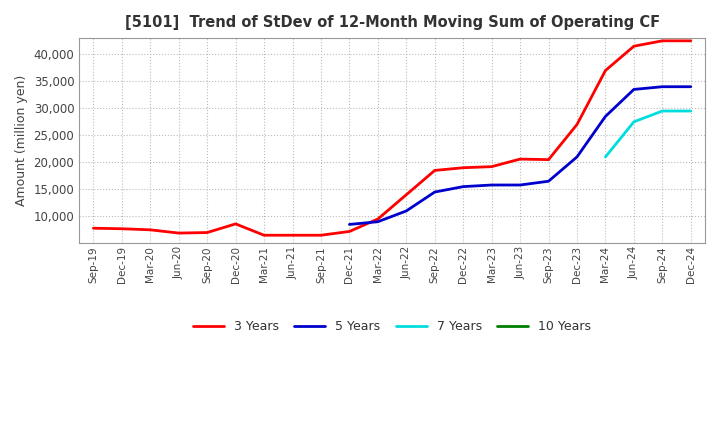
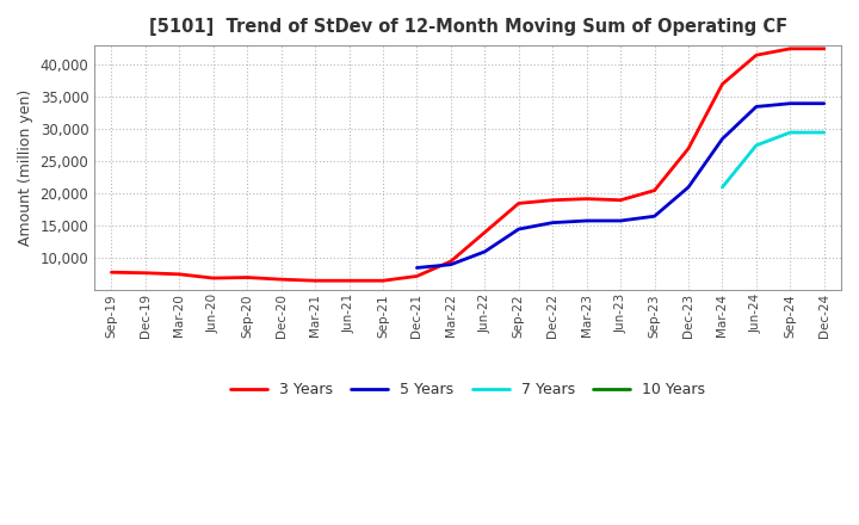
3 Years/Dec-20: 8,600 -> 6,700
3 Years/Jun-23: 20,600 -> 19,000
